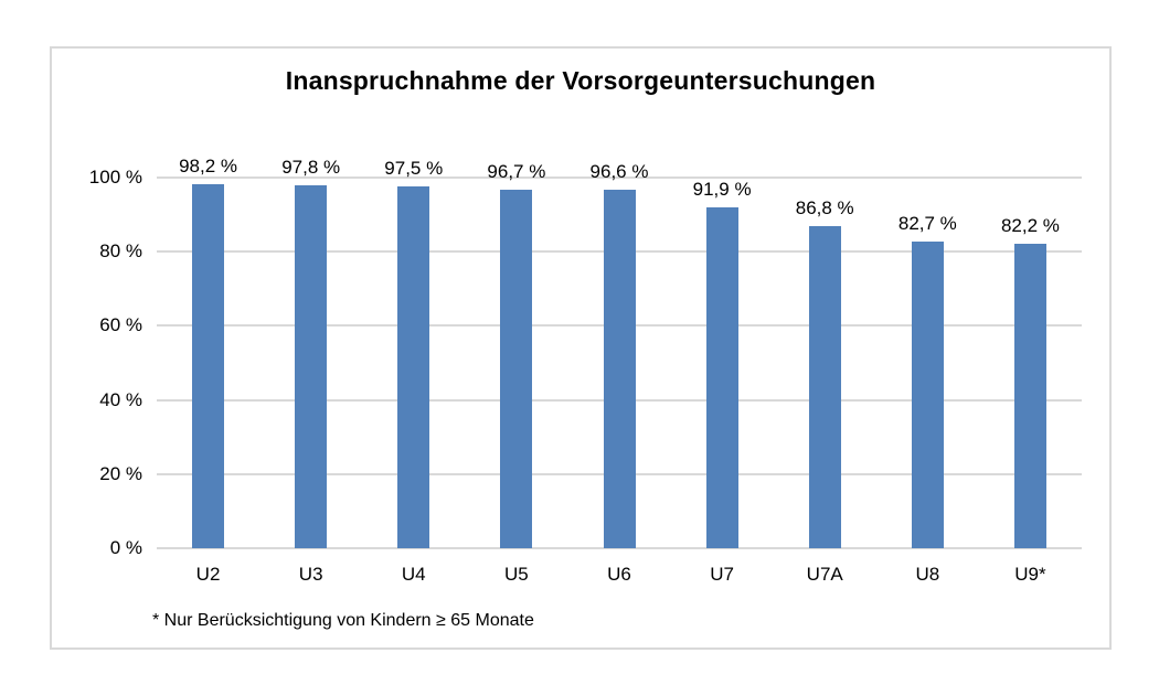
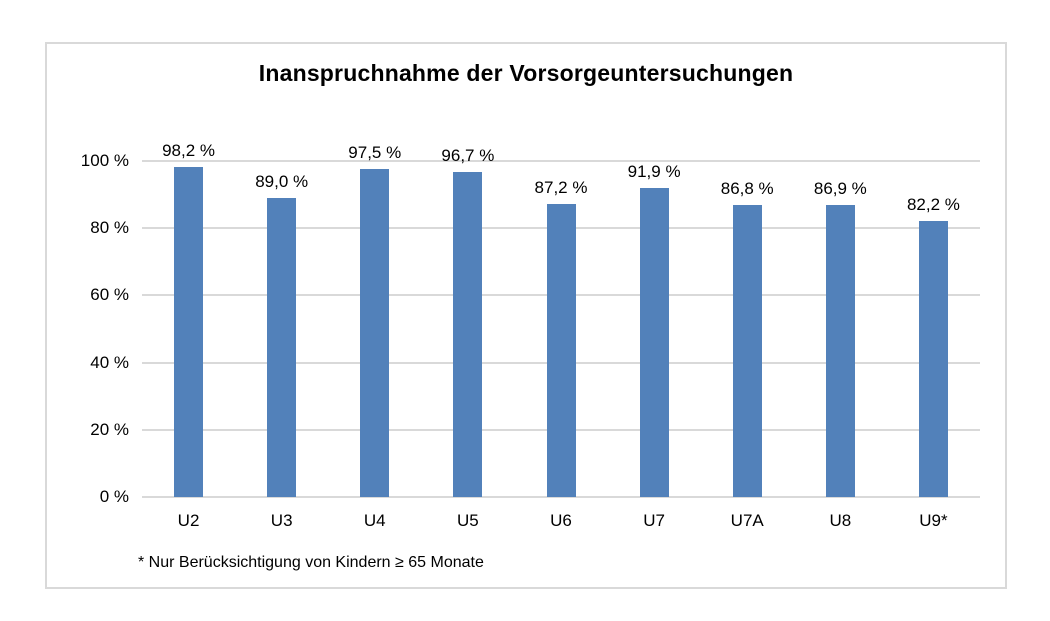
U3: 97,8 -> 89,0
U6: 96,6 -> 87,2
U8: 82,7 -> 86,9
